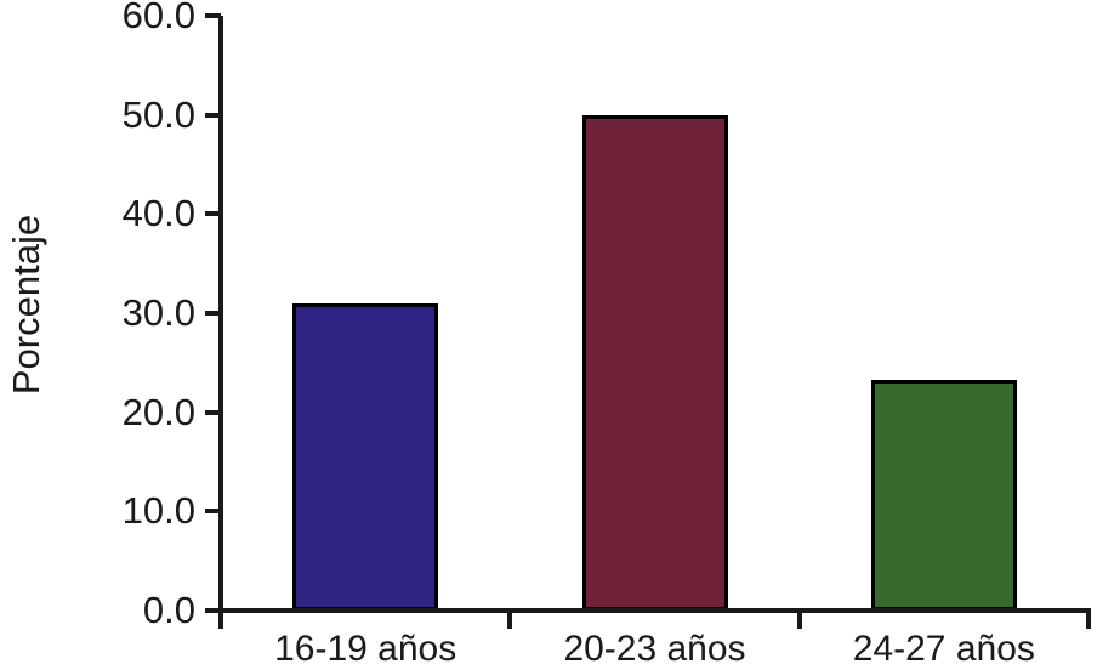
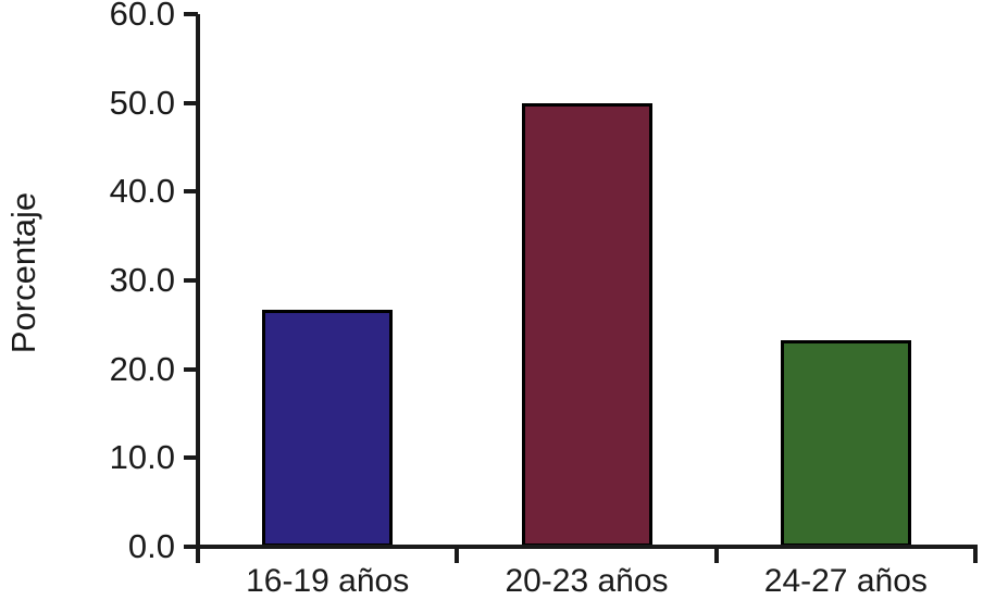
16-19 años: 31 -> 27
